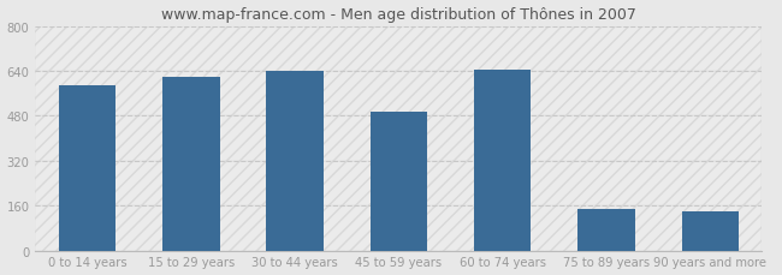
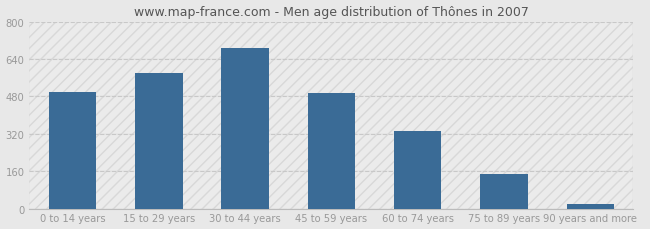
0 to 14 years: 590 -> 500
15 to 29 years: 620 -> 580
30 to 44 years: 640 -> 685
60 to 74 years: 645 -> 330
90 years and more: 140 -> 18
